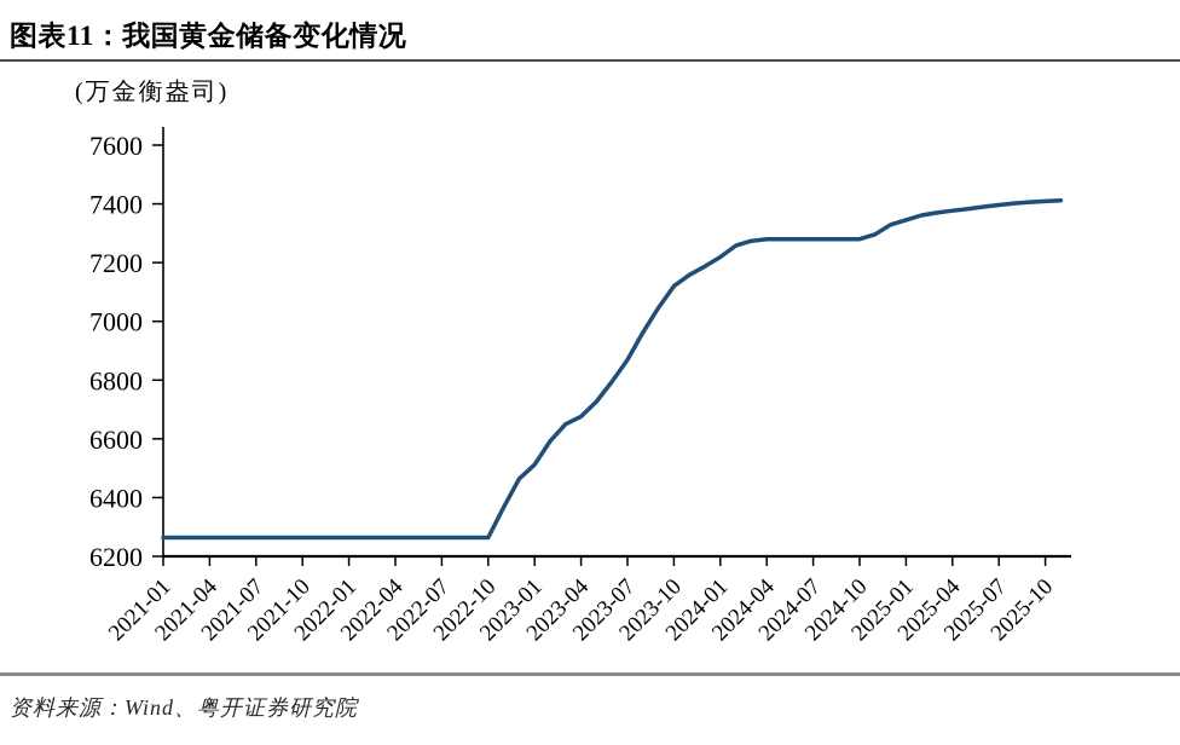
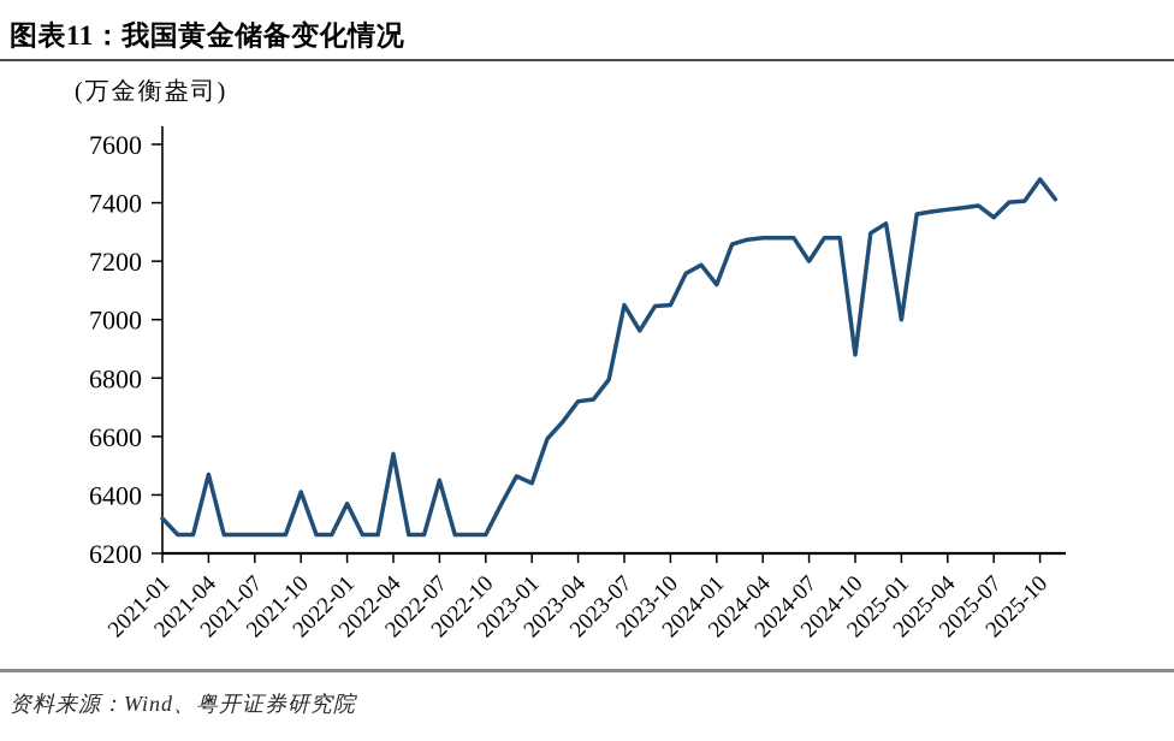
2021-01: 6260 -> 6320
2021-04: 6260 -> 6470
2021-10: 6260 -> 6410
2022-01: 6260 -> 6370
2022-04: 6260 -> 6540
2022-07: 6260 -> 6450
2023-01: 6510 -> 6440
2023-04: 6680 -> 6720
2023-07: 6870 -> 7050
2023-10: 7120 -> 7050
2024-01: 7220 -> 7120
2024-07: 7280 -> 7200
2024-10: 7280 -> 6880
2025-01: 7340 -> 7000
2025-07: 7400 -> 7350
2025-10: 7410 -> 7480
